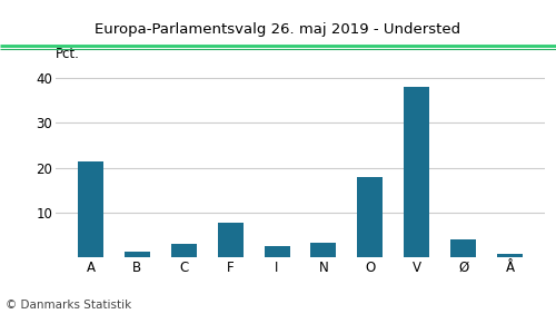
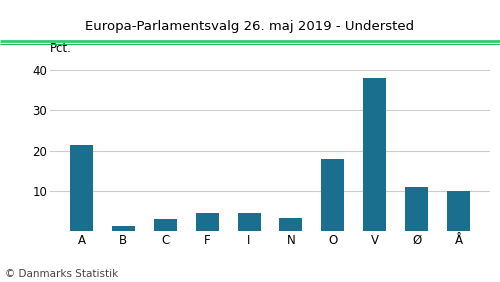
F: 7.8 -> 4.5
I: 2.6 -> 4.5
Ø: 4.0 -> 11.0
Å: 0.8 -> 10.0
